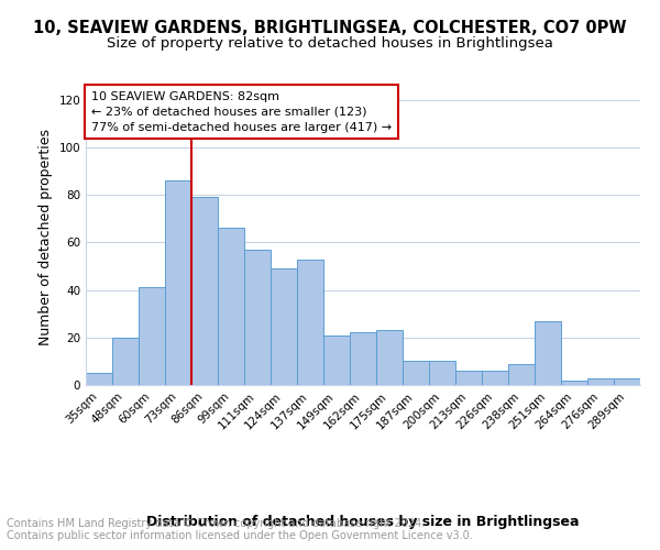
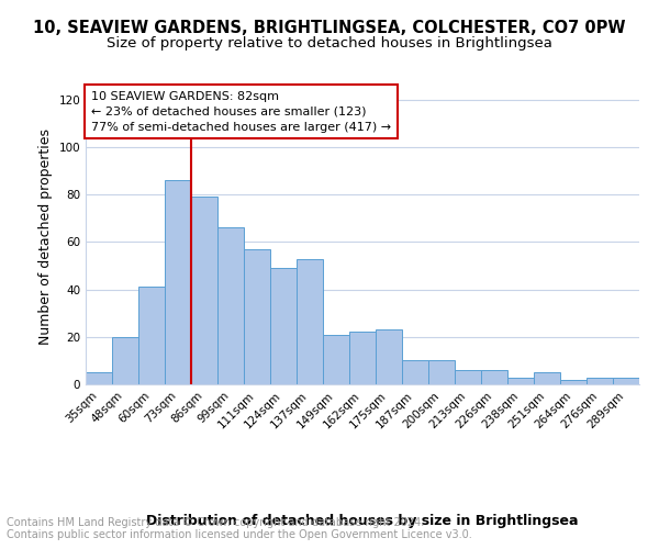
238sqm: 9 -> 3
251sqm: 27 -> 5
